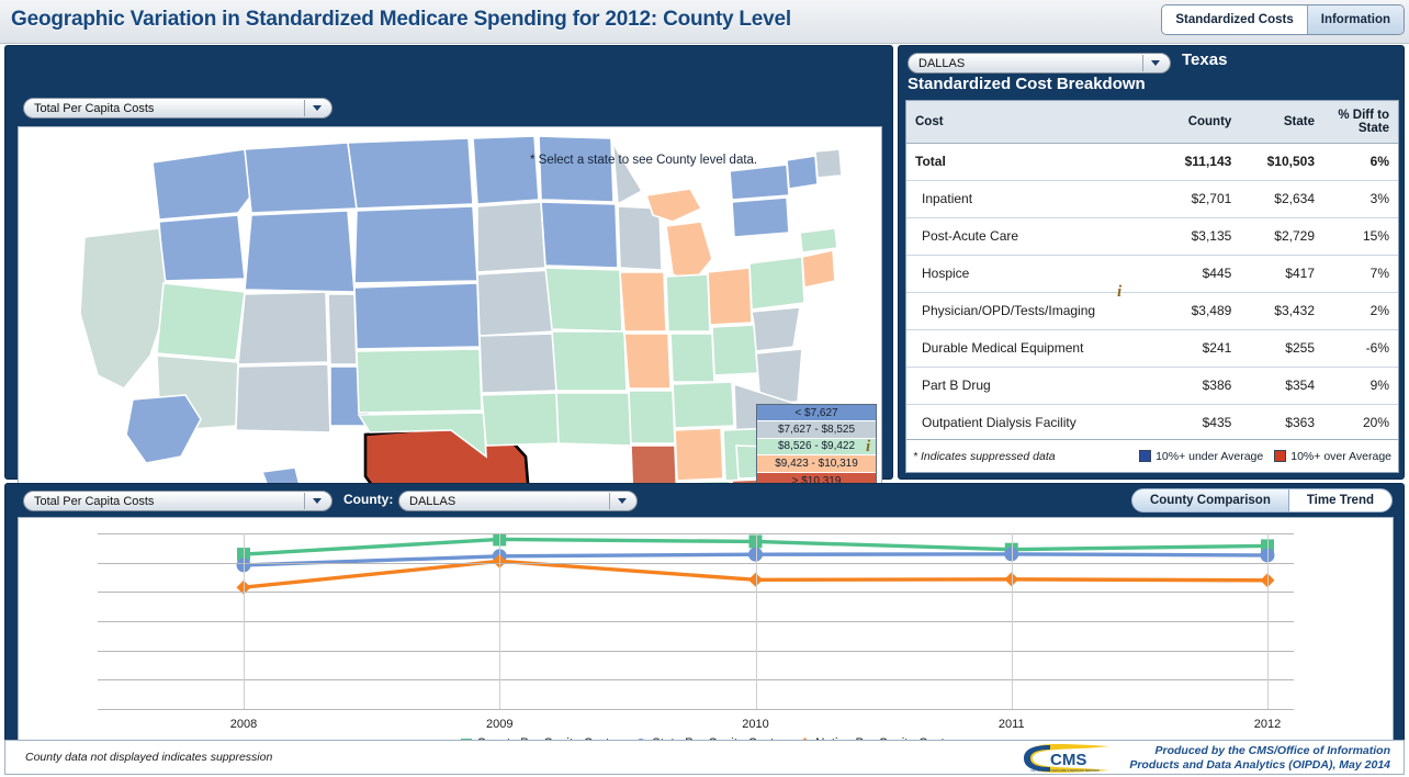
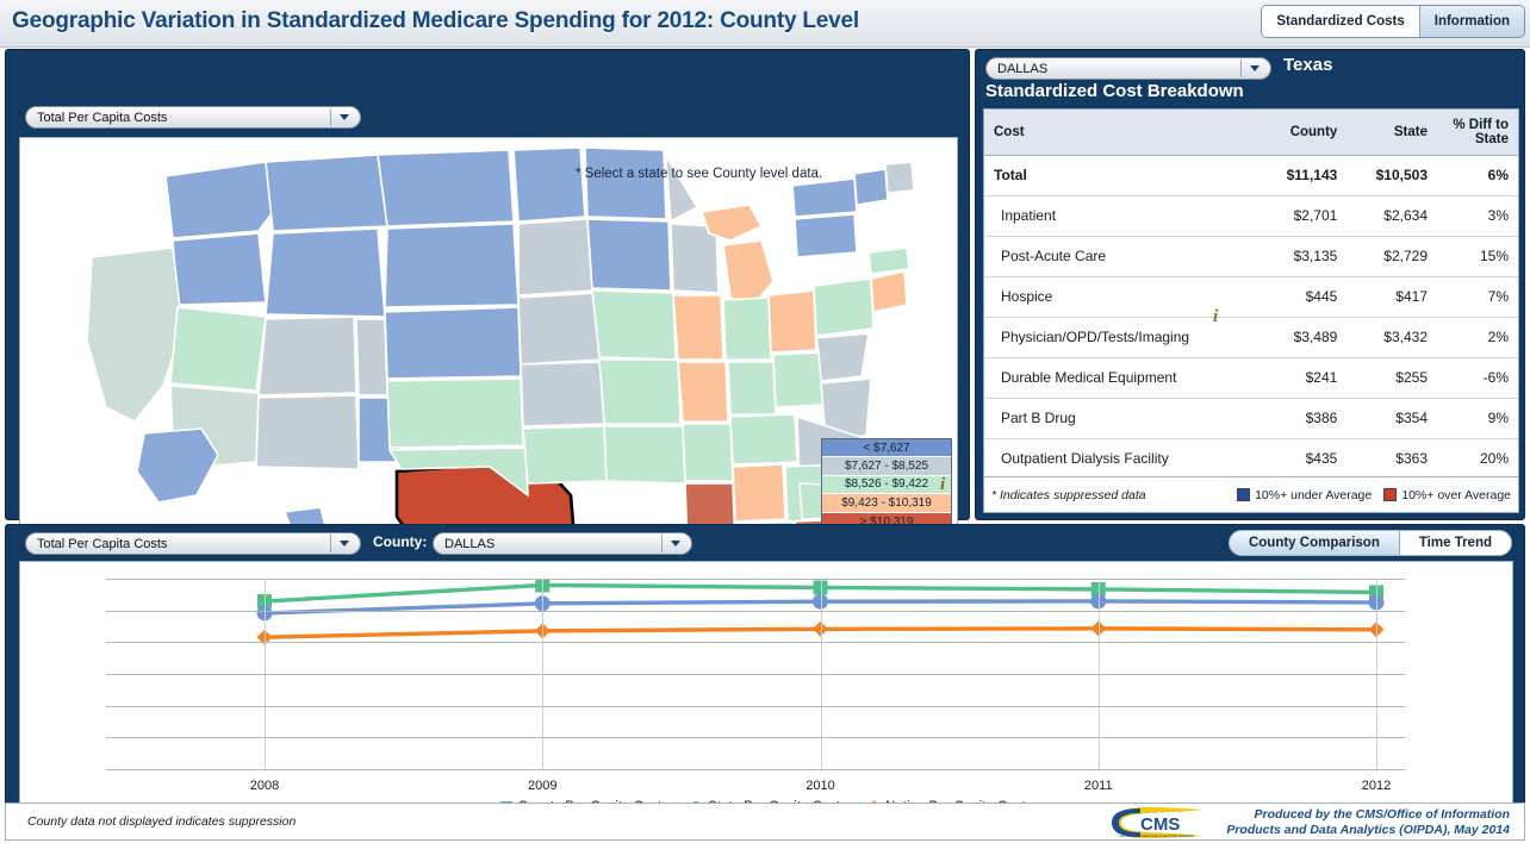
Nation Per Capita Costs/2009: $10100 -> $8700
County Per Capita Costs/2011: $10900 -> $11300
